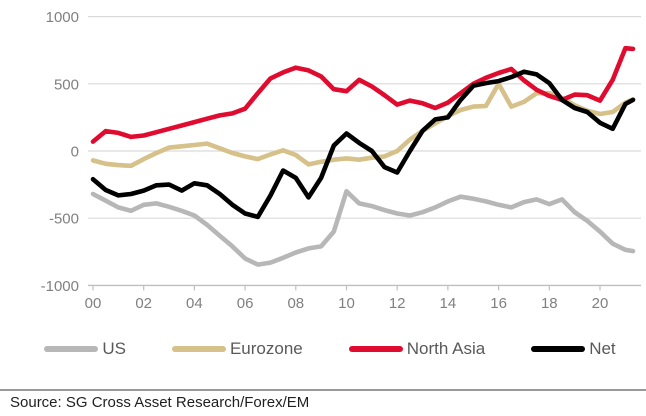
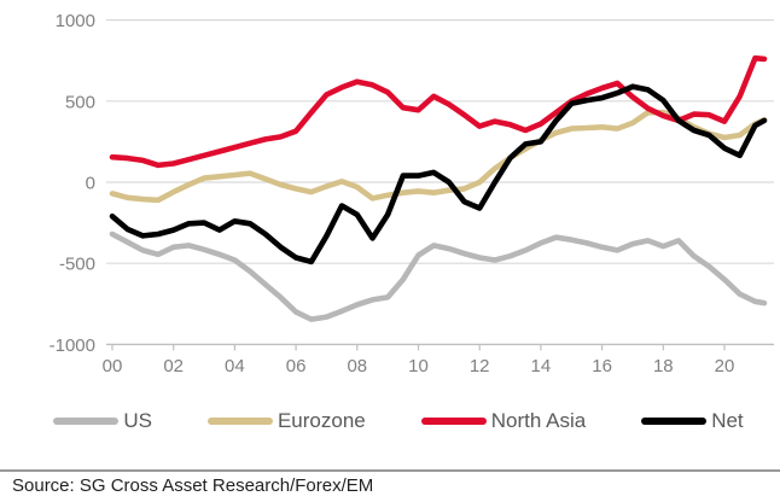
North Asia/0: 70 -> 160
US/10: -300 -> -450
Net/10: 130 -> 40
Eurozone/16: 500 -> 340
